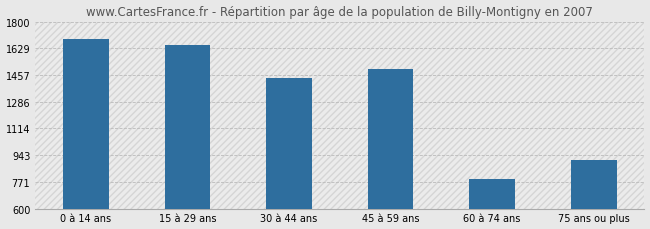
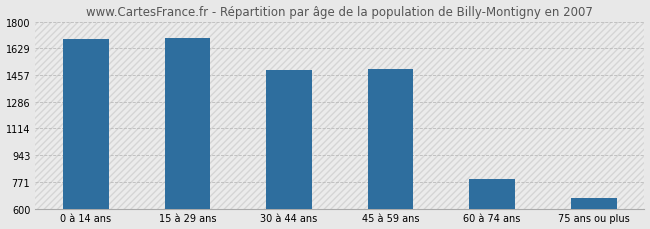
15 à 29 ans: 1650 -> 1690
30 à 44 ans: 1440 -> 1490
75 ans ou plus: 910 -> 670
